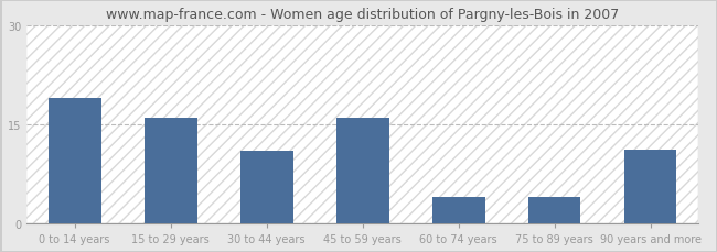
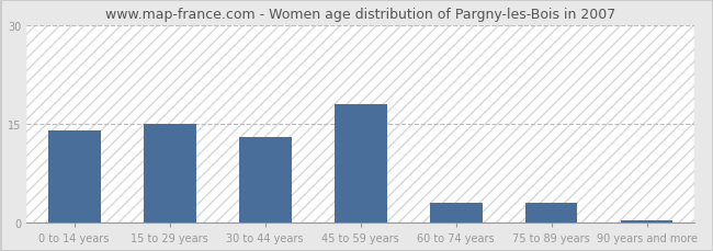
0 to 14 years: 19.0 -> 14.0
15 to 29 years: 16.0 -> 15.0
30 to 44 years: 11.0 -> 13.0
45 to 59 years: 16.0 -> 18.0
60 to 74 years: 4.0 -> 3.0
75 to 89 years: 4.0 -> 3.0
90 years and more: 11.2 -> 0.4
